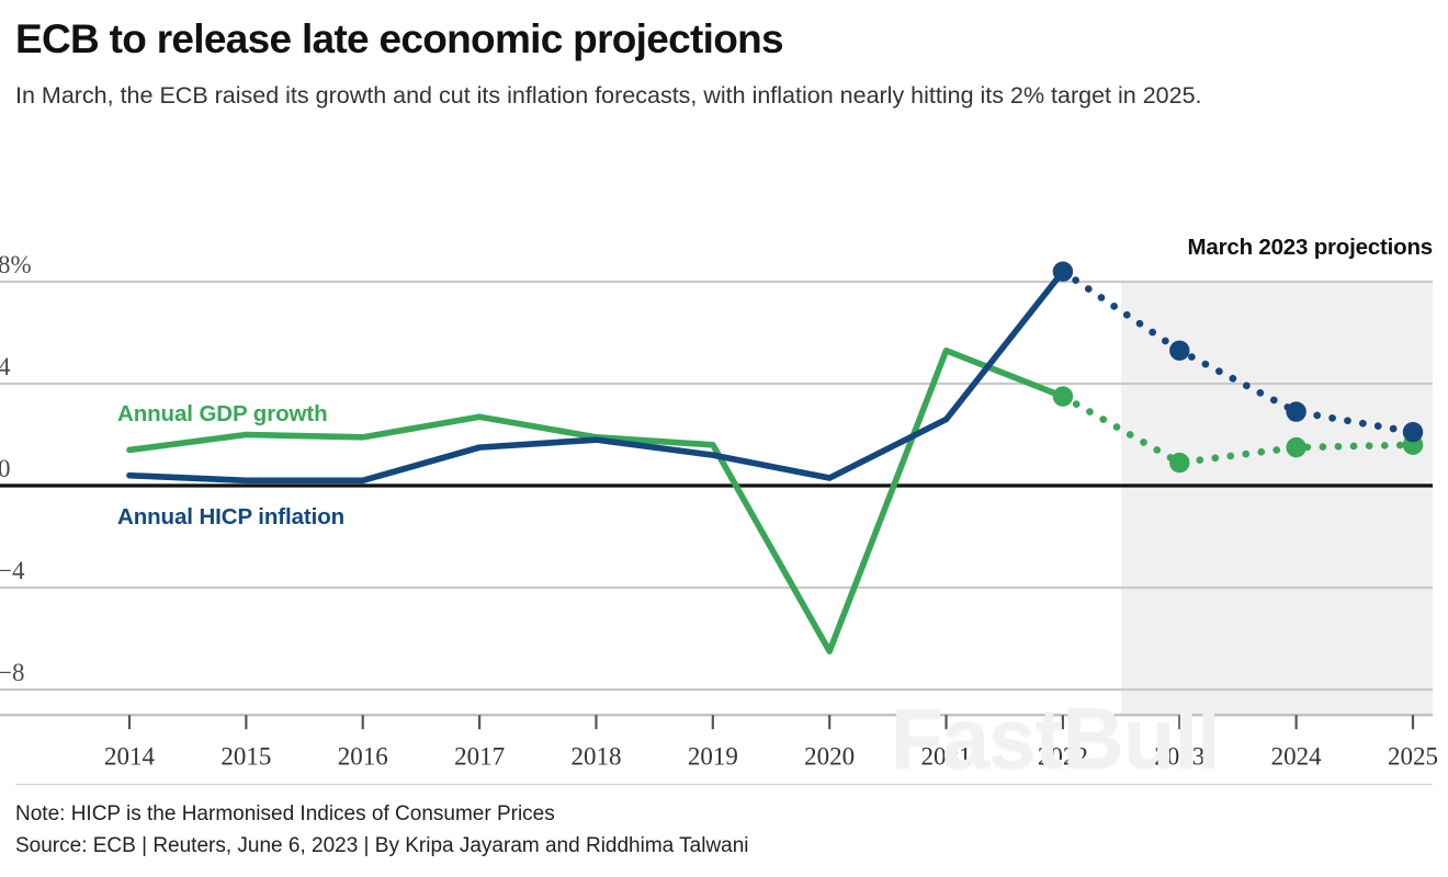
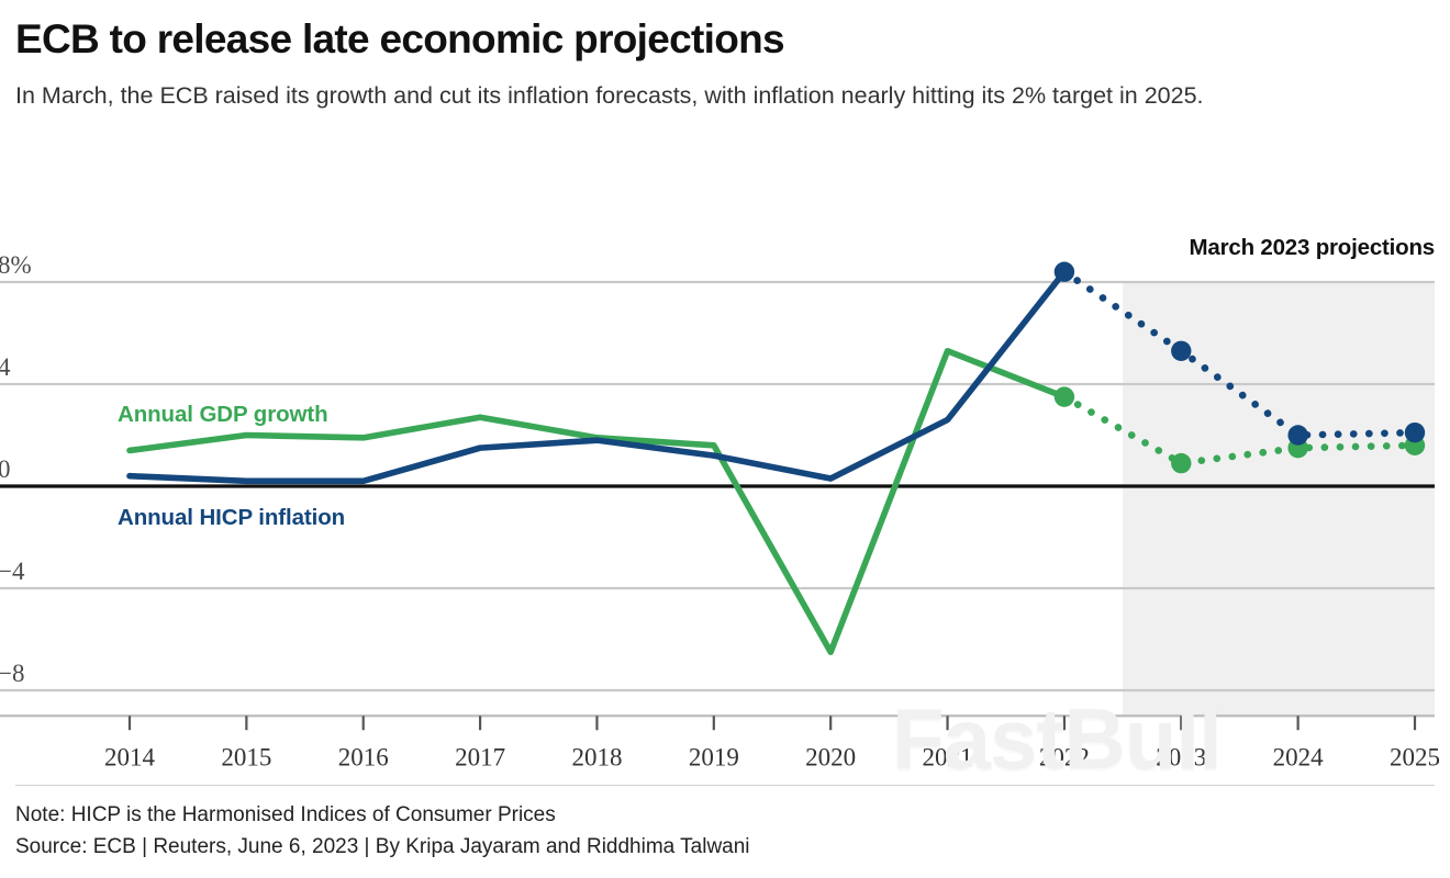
Annual HICP inflation/2024: 2.9% -> 2.0%
